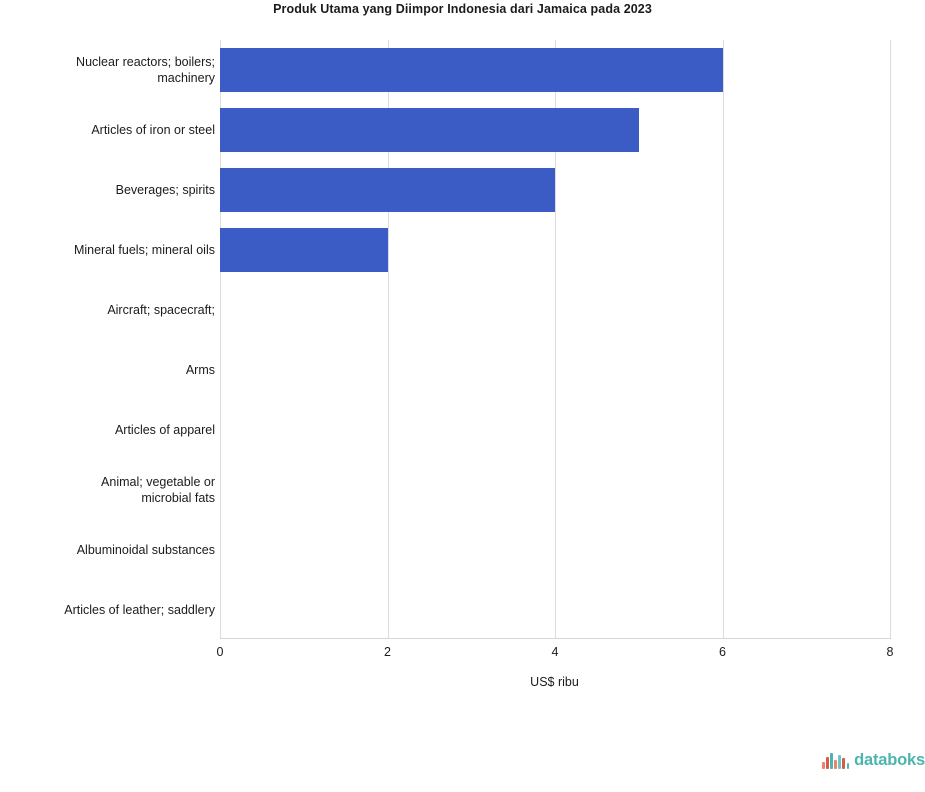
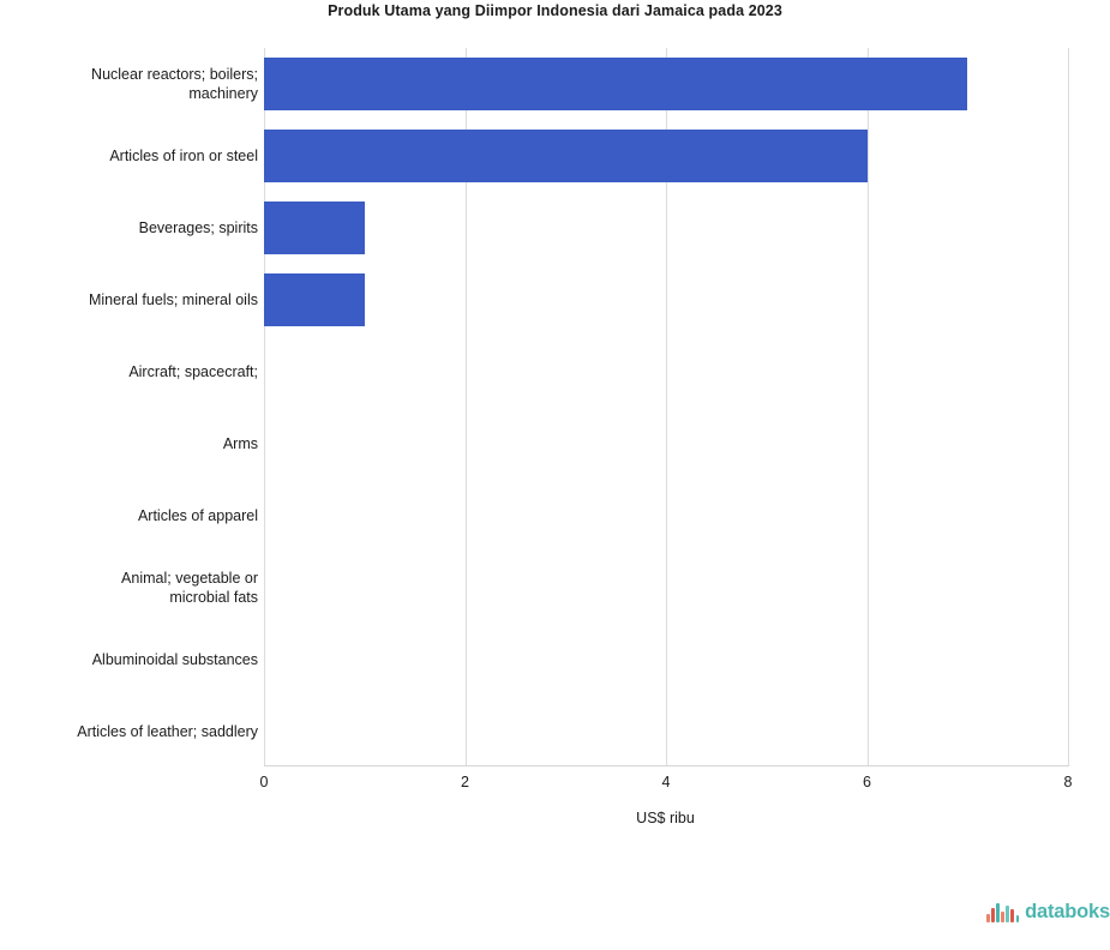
Nuclear reactors; boilers; machinery: 6 -> 7
Articles of iron or steel: 5 -> 6
Beverages; spirits: 4 -> 1
Mineral fuels; mineral oils: 2 -> 1
